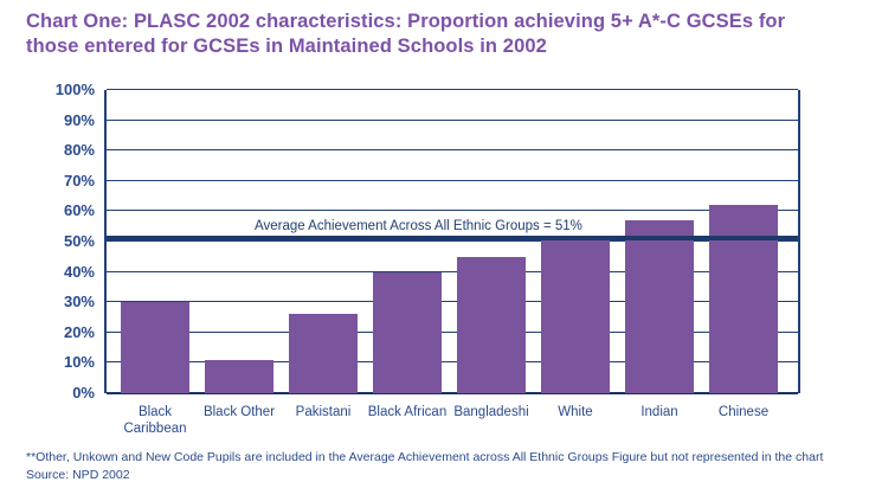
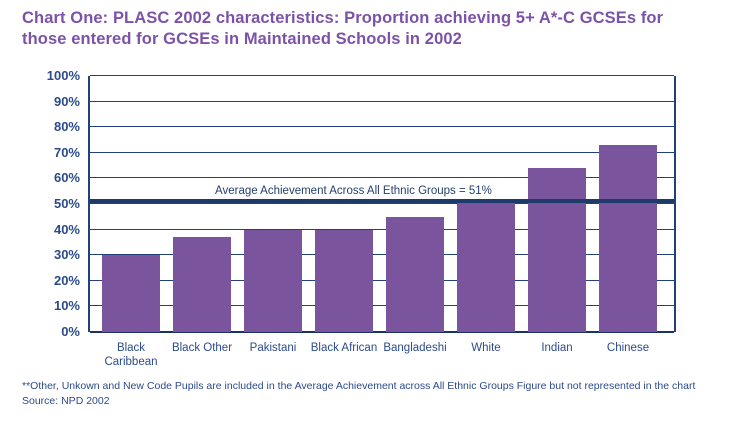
Black Other: 11% -> 37%
Pakistani: 26% -> 40%
Indian: 57% -> 64%
Chinese: 62% -> 73%
